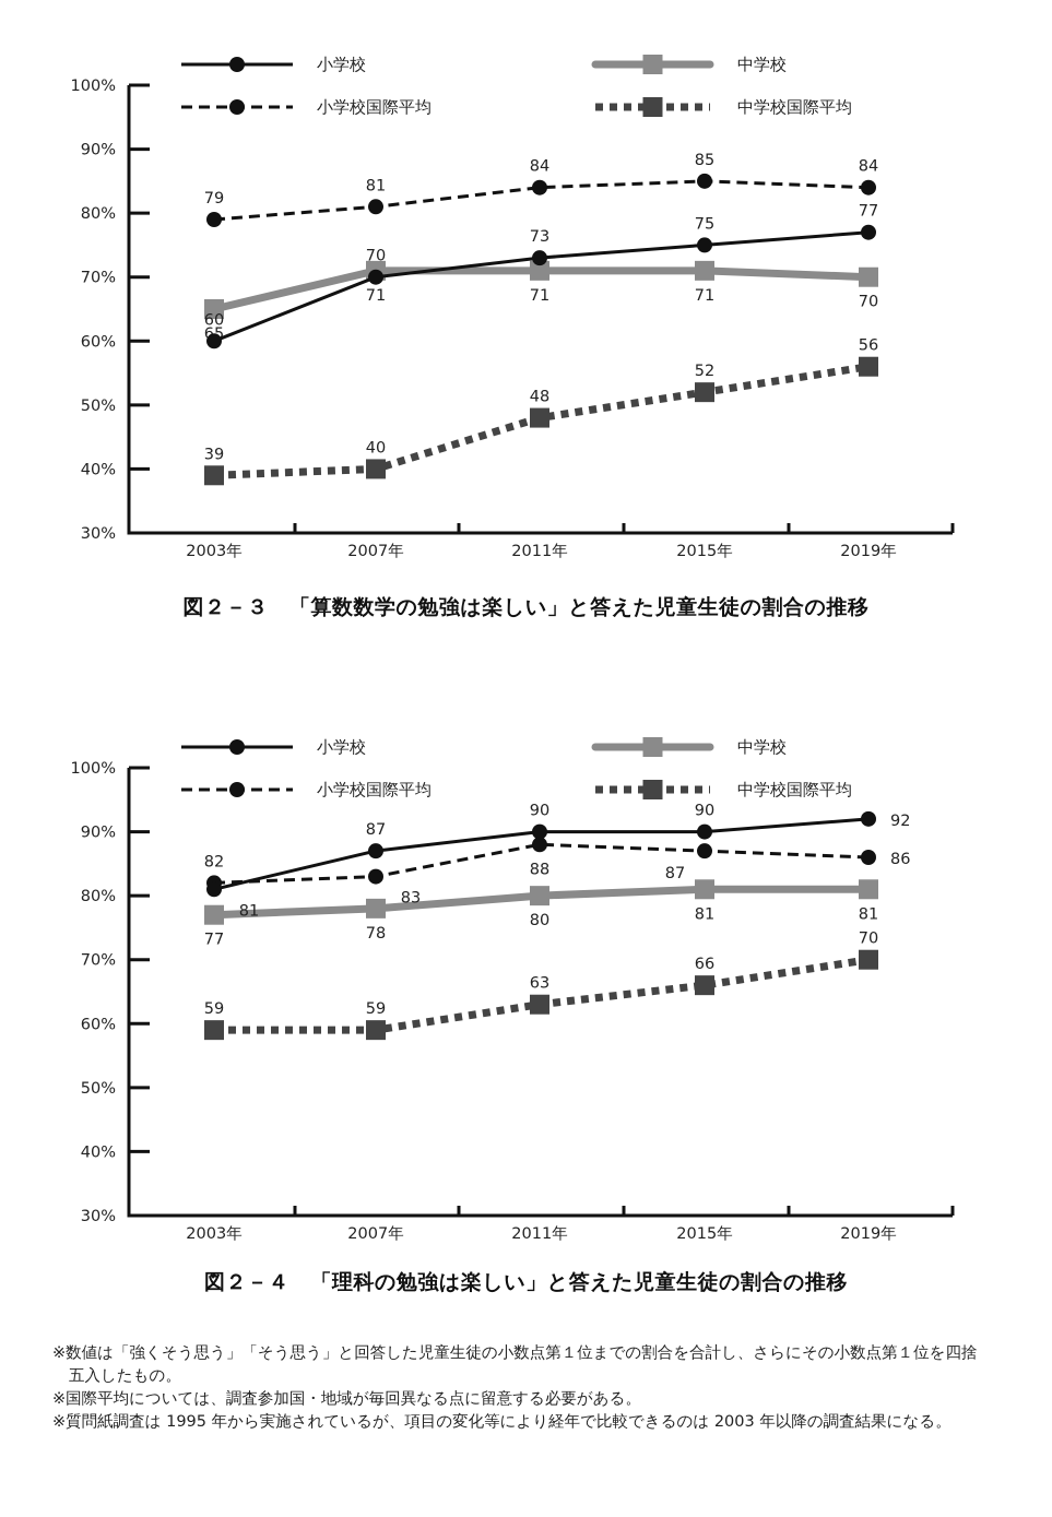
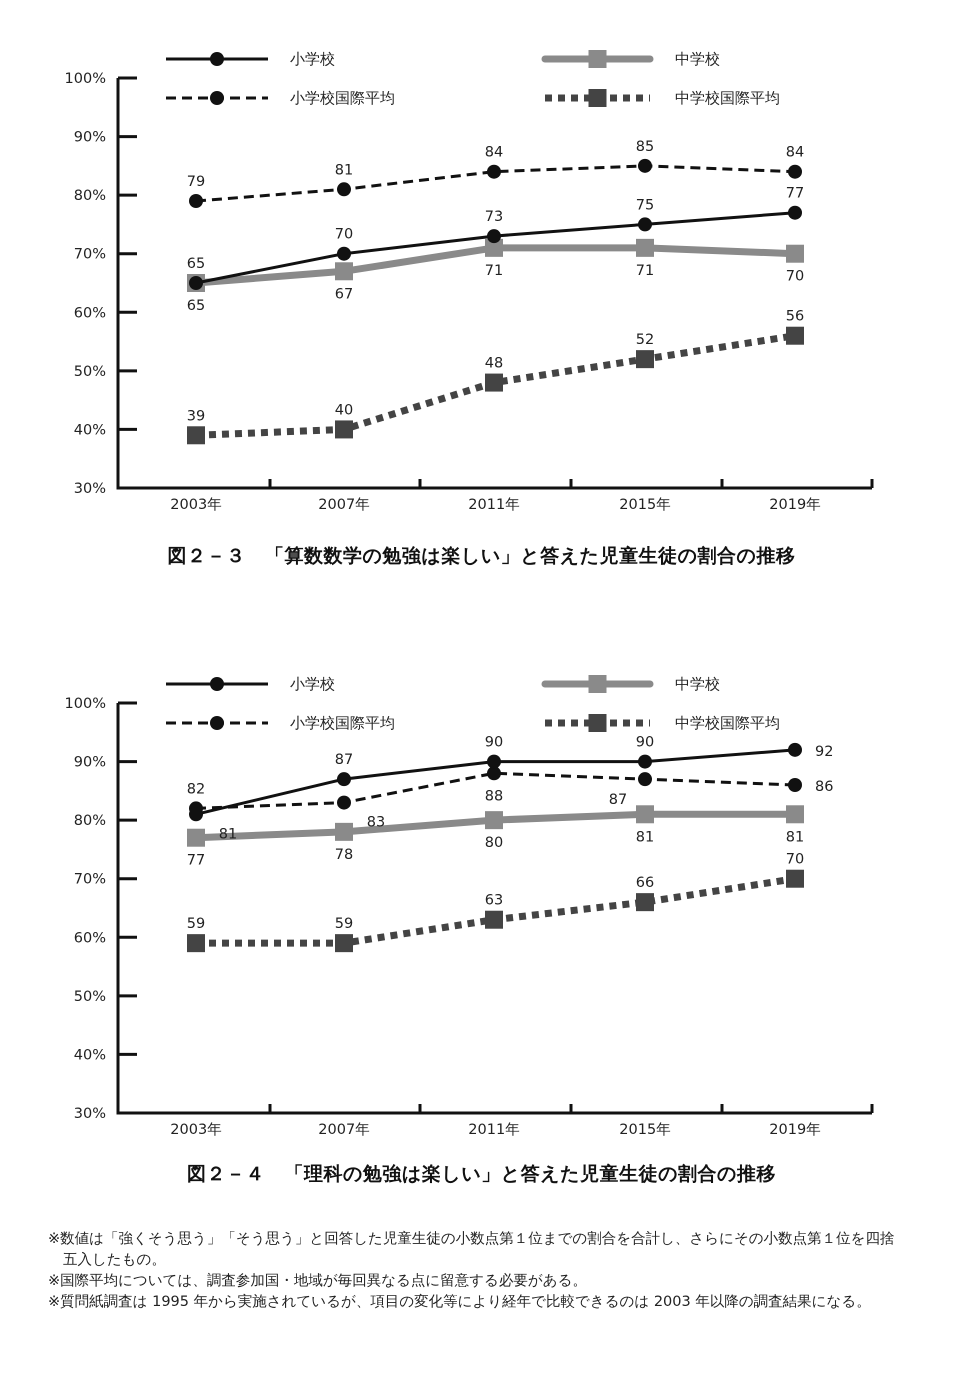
図２－３ 「算数数学の勉強は楽しい」と答えた児童生徒の割合の推移/小学校/2003年: 60 -> 65
図２－３ 「算数数学の勉強は楽しい」と答えた児童生徒の割合の推移/中学校/2007年: 71 -> 67
